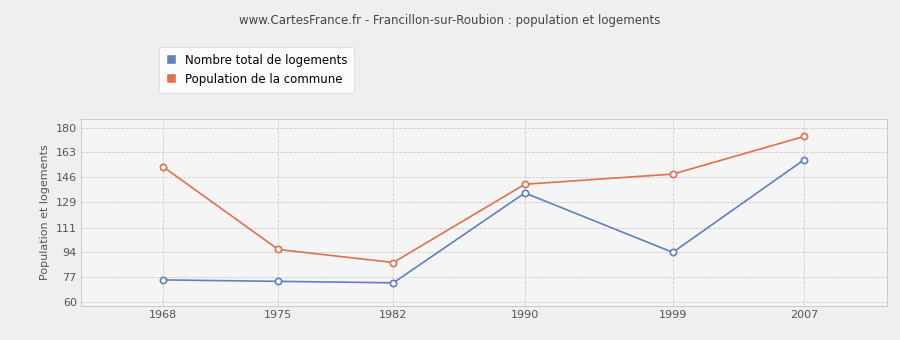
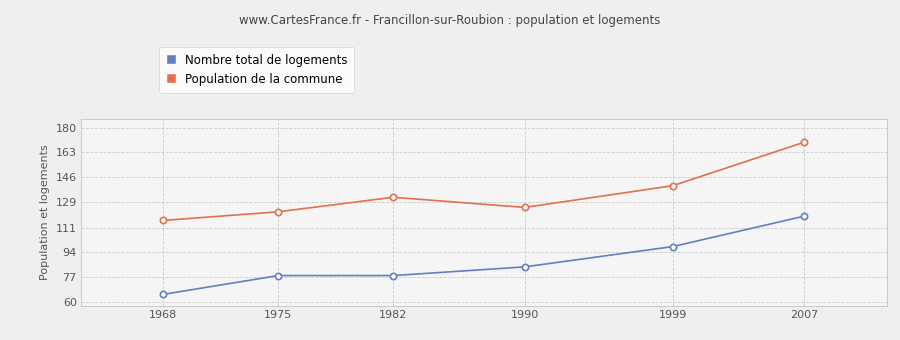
Nombre total de logements/1968: 75 -> 65
Population de la commune/1968: 153 -> 116
Nombre total de logements/1975: 74 -> 78
Population de la commune/1975: 96 -> 122
Nombre total de logements/1982: 73 -> 78
Population de la commune/1982: 87 -> 132
Nombre total de logements/1990: 135 -> 84
Population de la commune/1990: 141 -> 125
Nombre total de logements/1999: 94 -> 98
Population de la commune/1999: 148 -> 140
Nombre total de logements/2007: 158 -> 119
Population de la commune/2007: 174 -> 170
